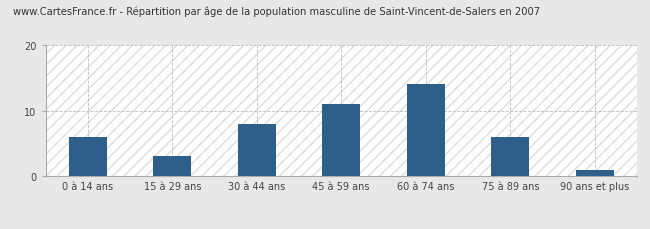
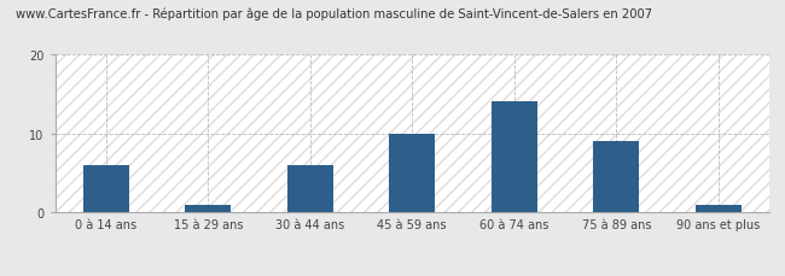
15 à 29 ans: 3 -> 1
30 à 44 ans: 8 -> 6
45 à 59 ans: 11 -> 10
75 à 89 ans: 6 -> 9
